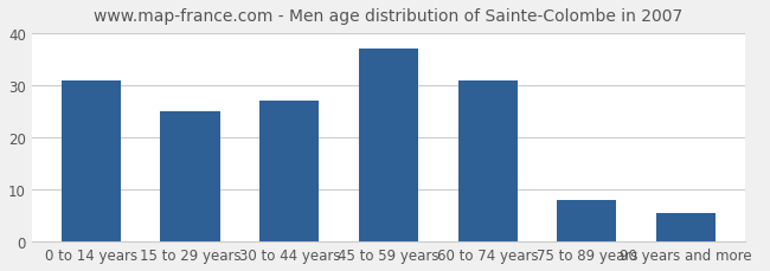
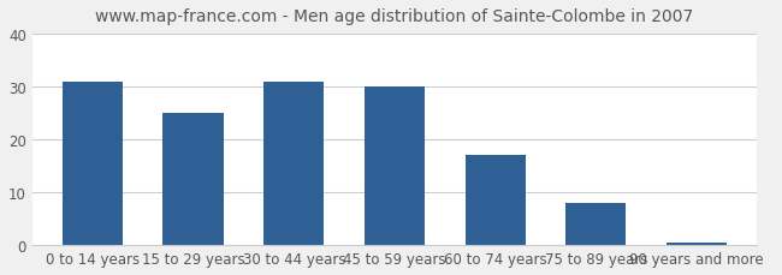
30 to 44 years: 27.0 -> 31.0
45 to 59 years: 37.0 -> 30.0
60 to 74 years: 31.0 -> 17.0
90 years and more: 5.5 -> 0.5
